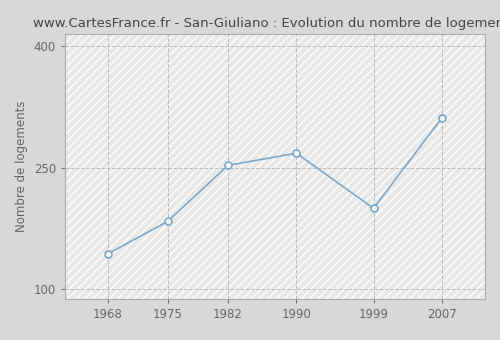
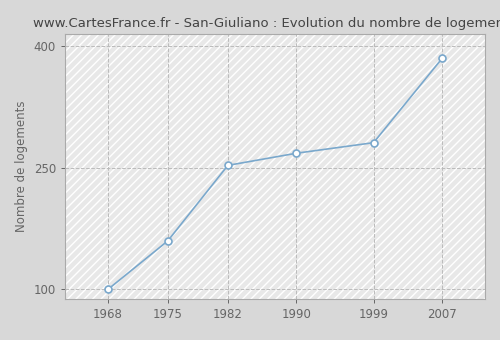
1968: 144 -> 100
1975: 184 -> 160
1999: 200 -> 281
2007: 312 -> 385
